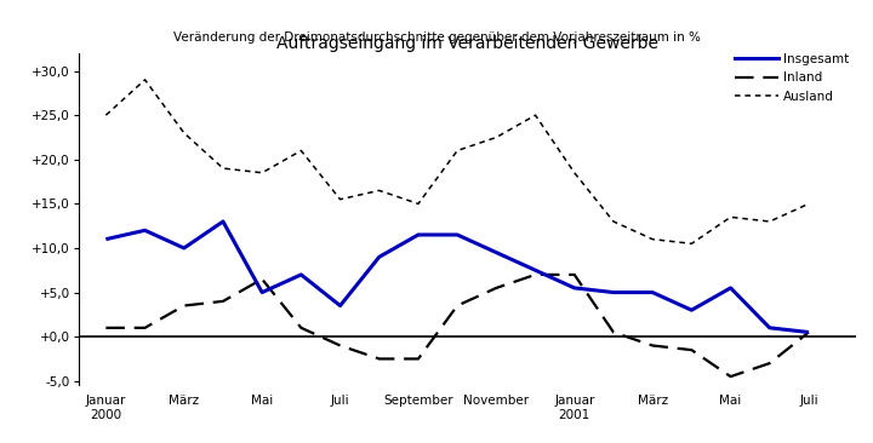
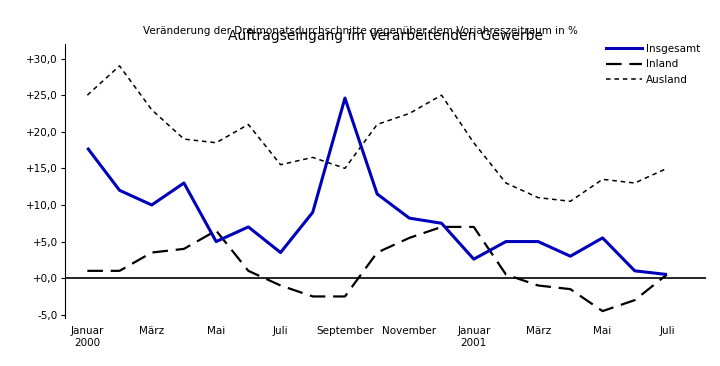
Insgesamt/Januar 2000: 11,0 -> 17,8
Insgesamt/September: 11,5 -> 24,6
Insgesamt/November: 9,5 -> 8,2
Insgesamt/Januar 2001: 5,5 -> 2,6
